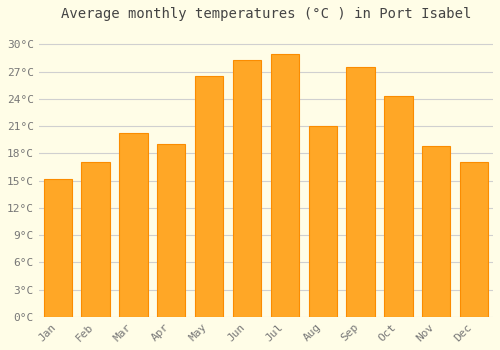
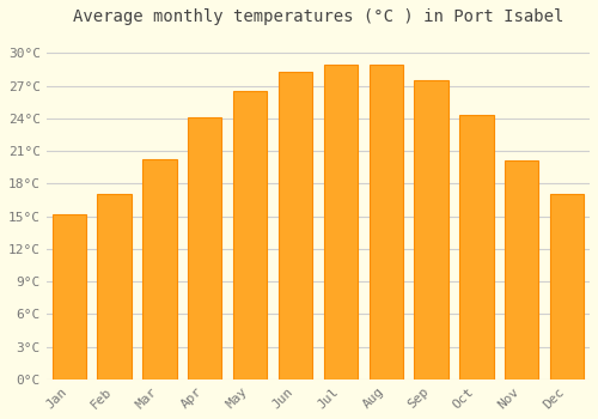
Apr: 19.0°C -> 24.1°C
Aug: 21.0°C -> 28.9°C
Nov: 18.8°C -> 20.1°C
